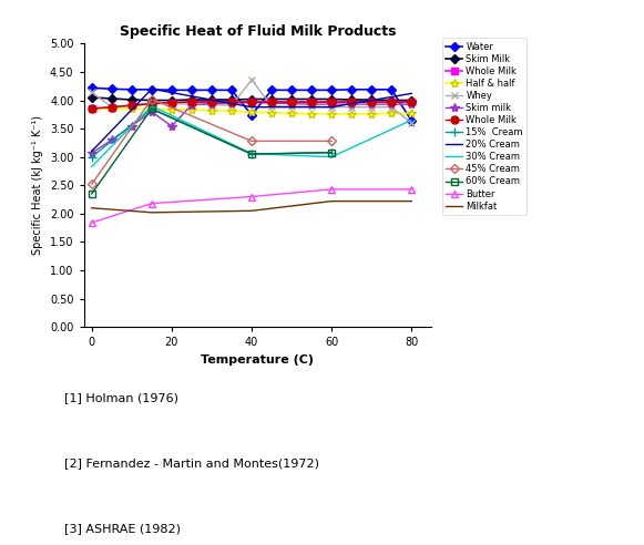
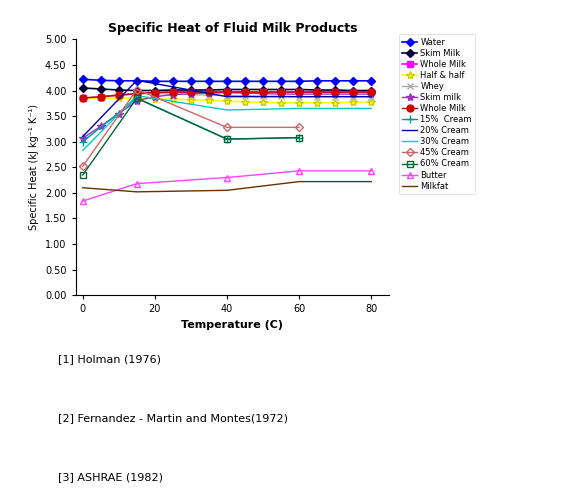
Whey/0: 4.14 -> 3.85
Skim milk/20: 3.54 -> 3.88
Water/40: 3.74 -> 4.18
Whey/40: 4.36 -> 3.90
30% Cream/40: 3.06 -> 3.62
30% Cream/60: 3.00 -> 3.65
Water/80: 3.64 -> 4.19
Whey/80: 3.60 -> 3.88
20% Cream/80: 4.12 -> 3.88
